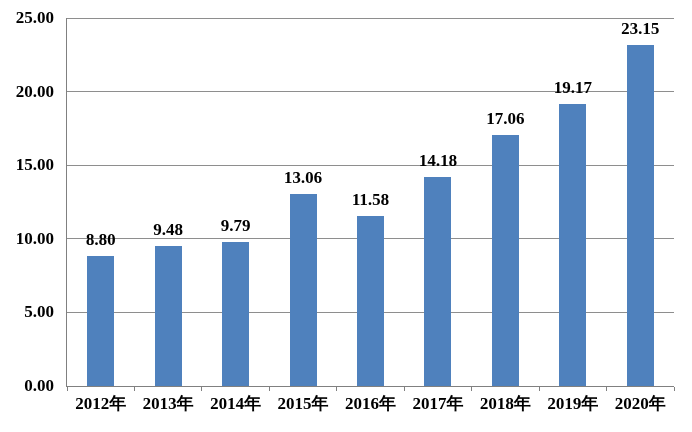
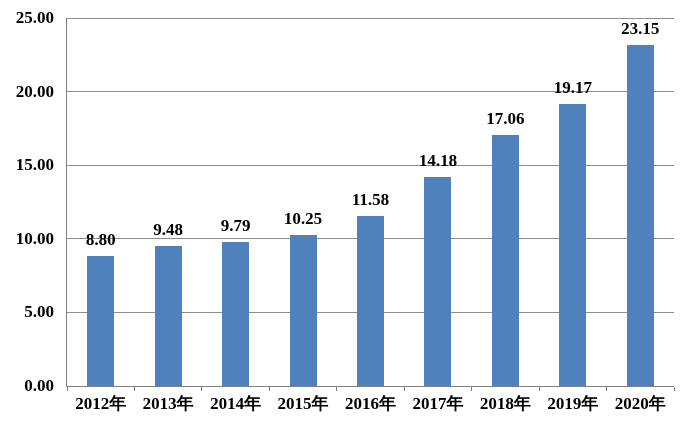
2015年: 13.06 -> 10.25
